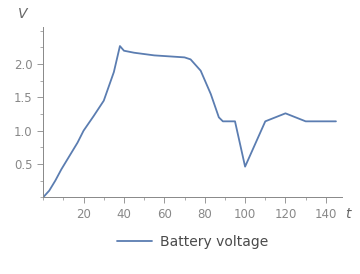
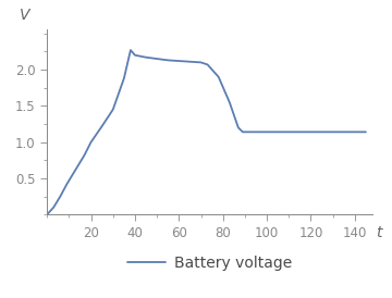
100: 0.46 -> 1.14
120: 1.26 -> 1.14
